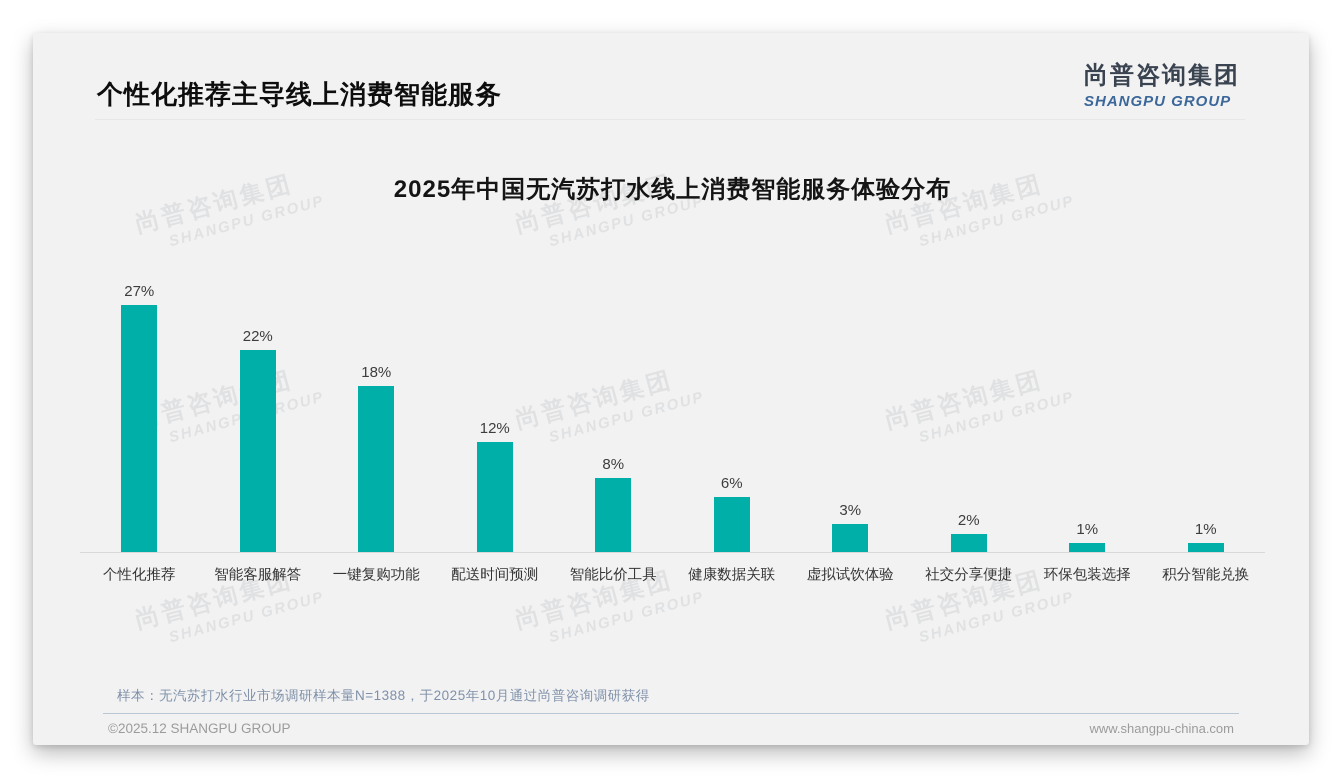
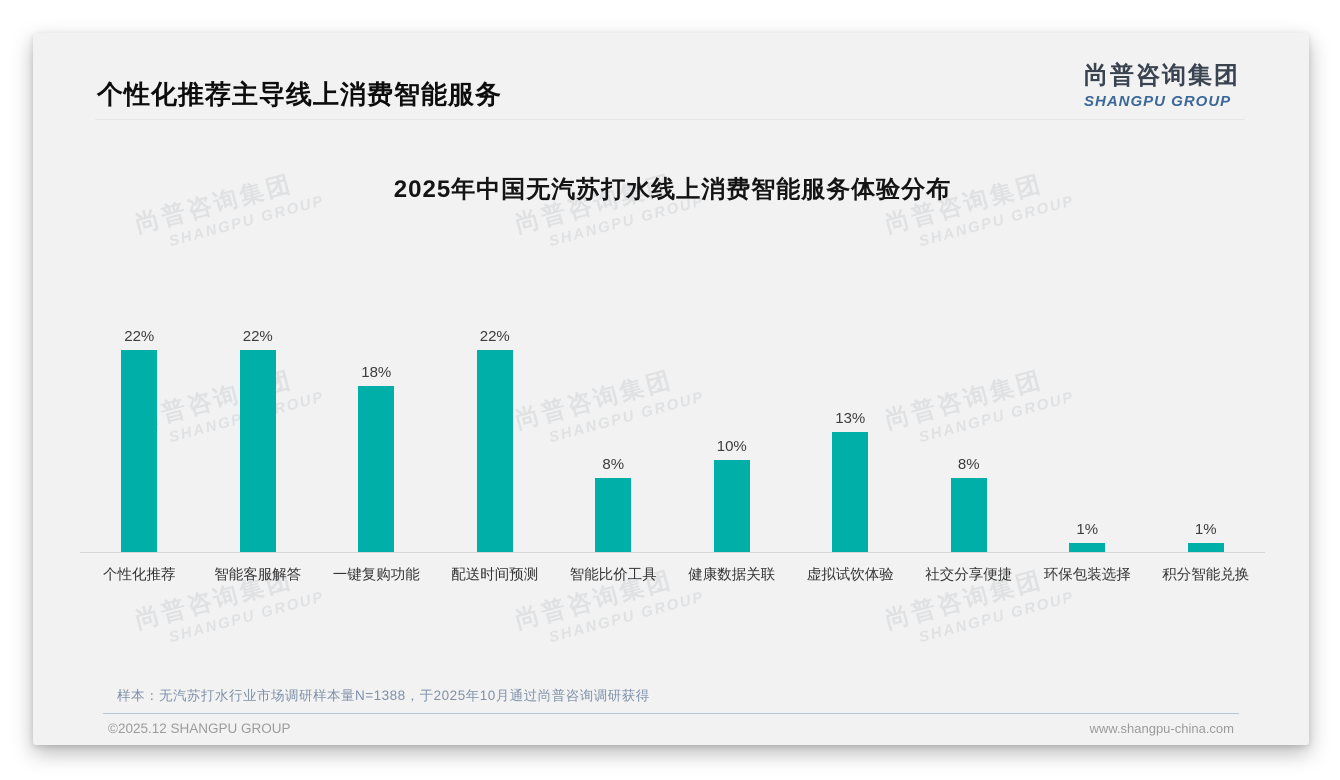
个性化推荐: 27% -> 22%
配送时间预测: 12% -> 22%
健康数据关联: 6% -> 10%
虚拟试饮体验: 3% -> 13%
社交分享便捷: 2% -> 8%
